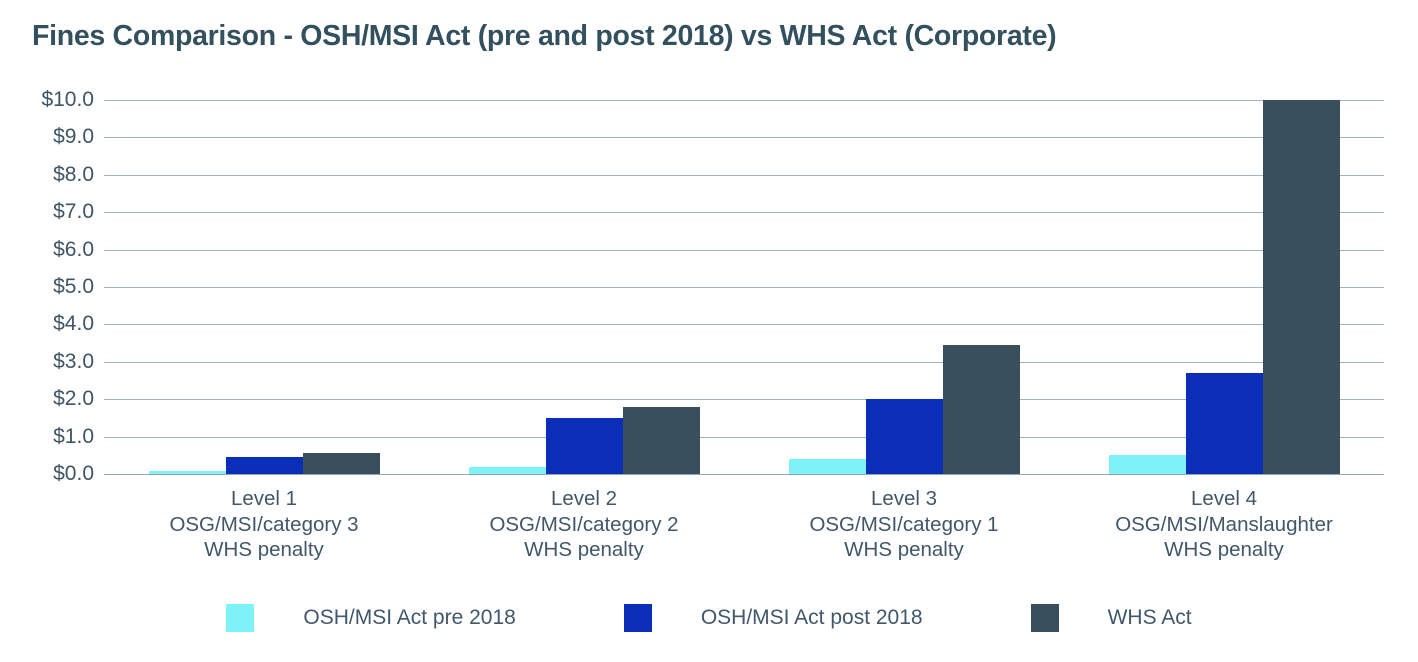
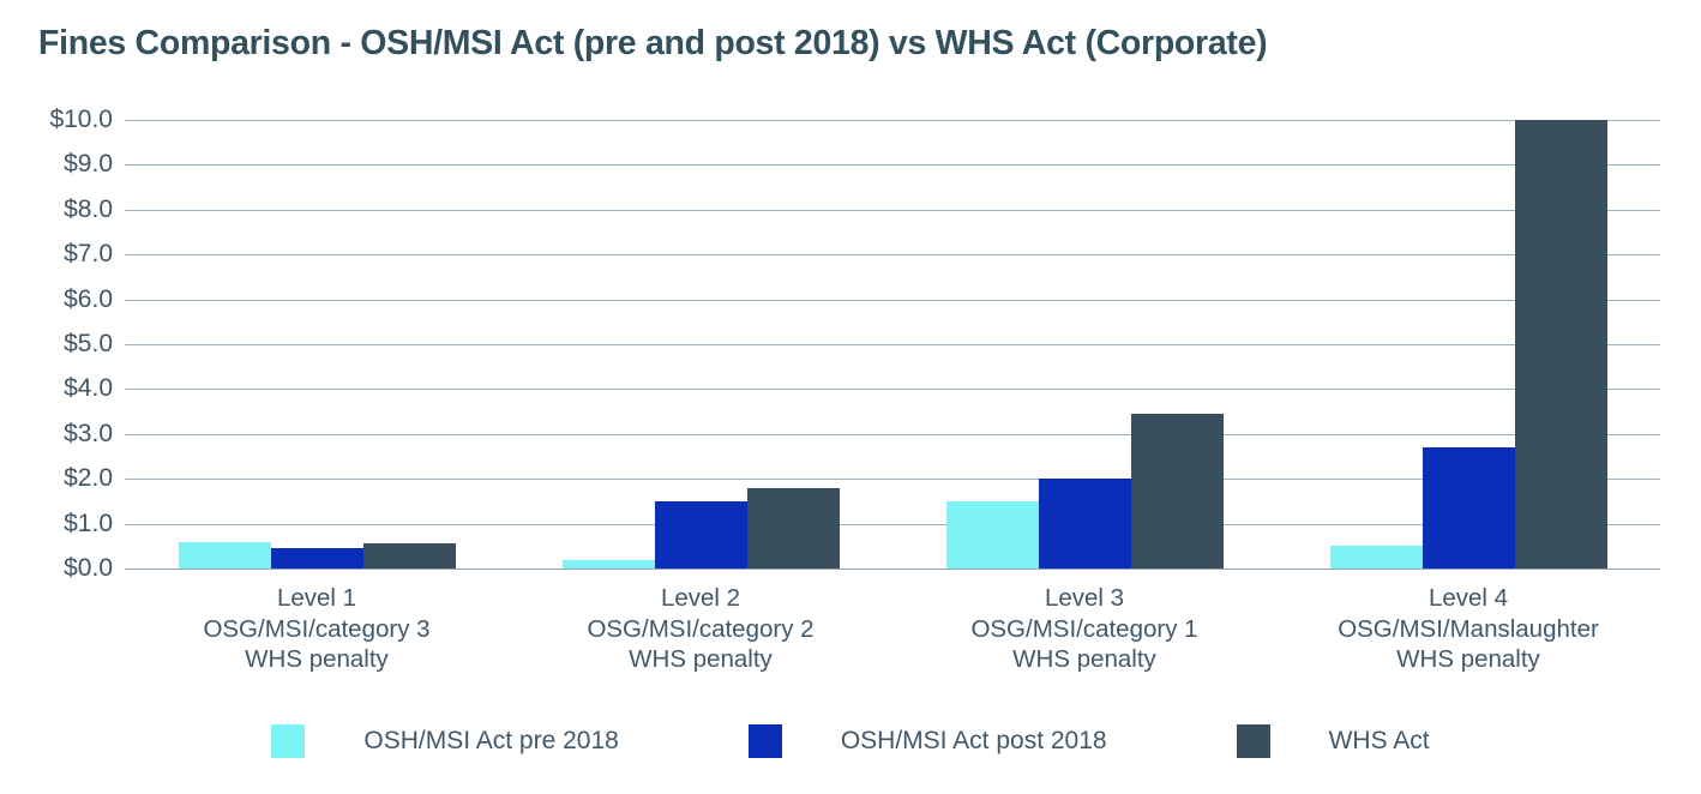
OSH/MSI Act pre 2018/Level 1 OSG/MSI/category 3 WHS penalty: $0.1 -> $0.6
OSH/MSI Act pre 2018/Level 3 OSG/MSI/category 1 WHS penalty: $0.4 -> $1.5
